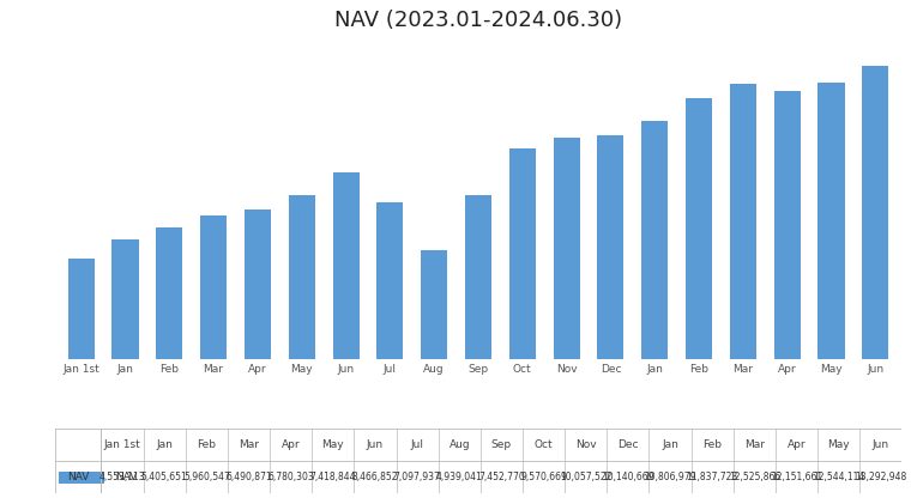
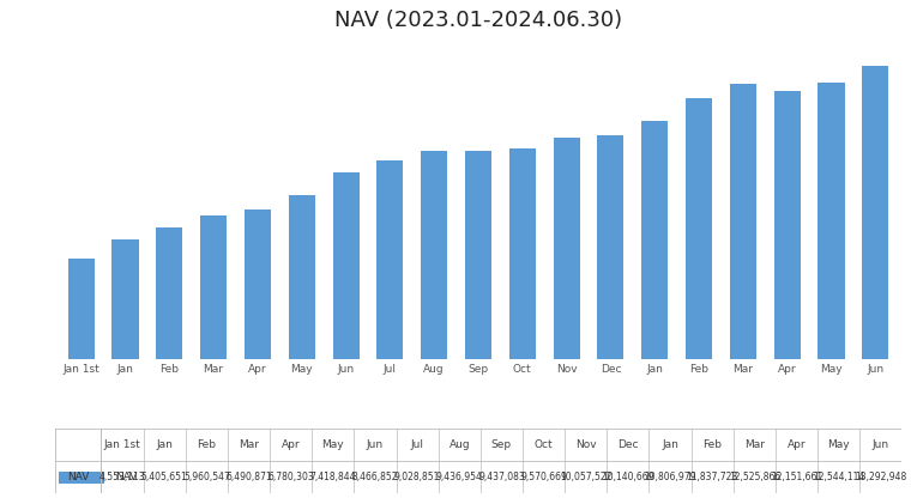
Jul: 7,097,937 -> 9,028,851
Aug: 4,939,041 -> 9,436,954
Sep: 7,452,770 -> 9,437,083
